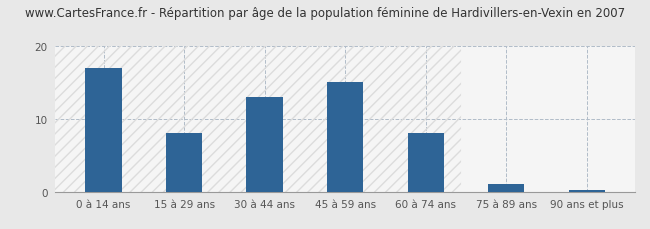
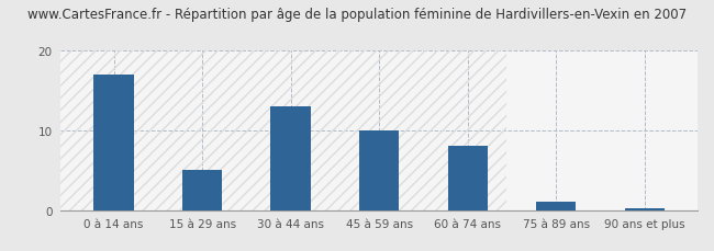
15 à 29 ans: 8.0 -> 5.0
45 à 59 ans: 15.0 -> 10.0
